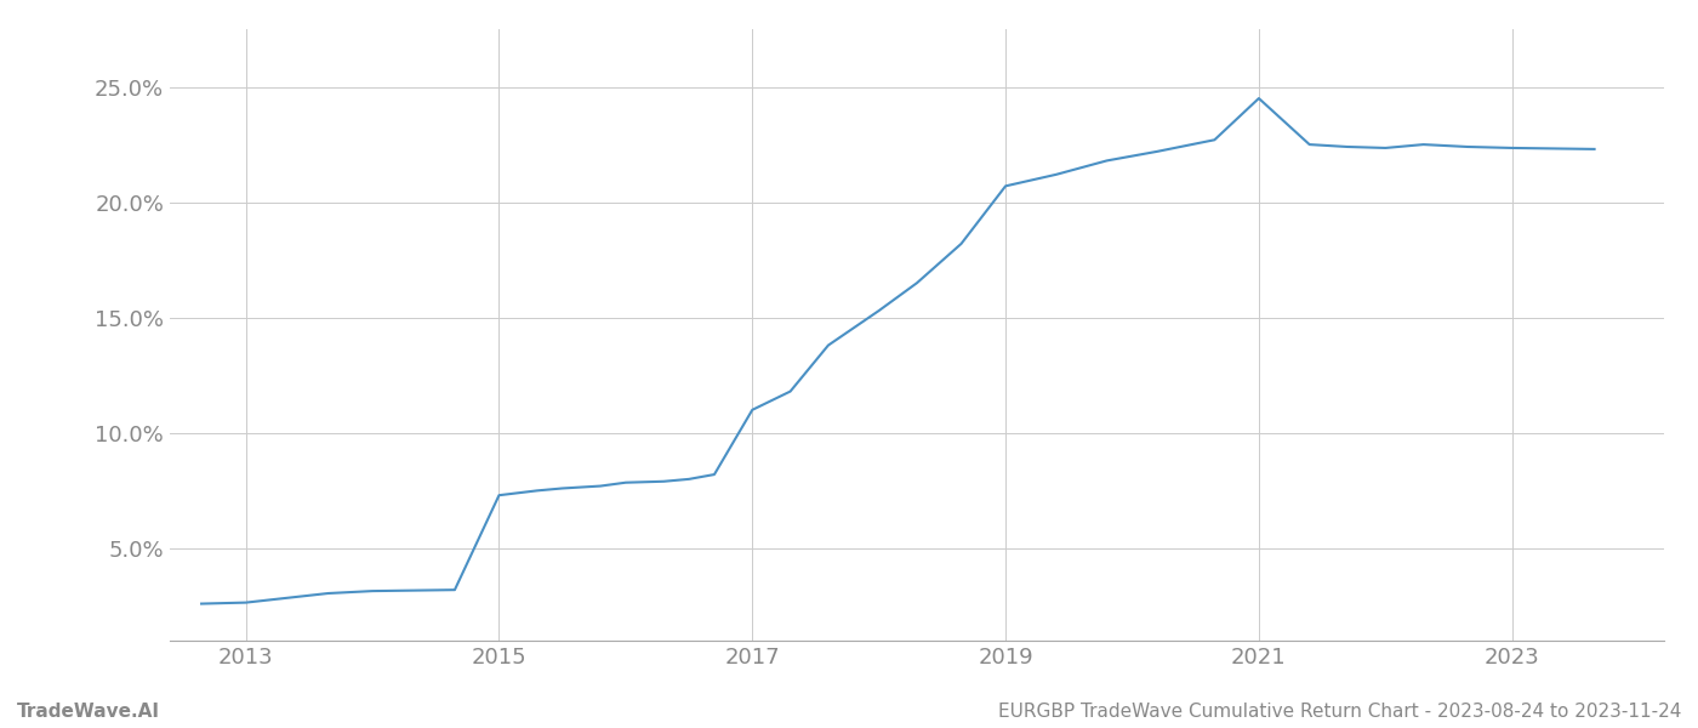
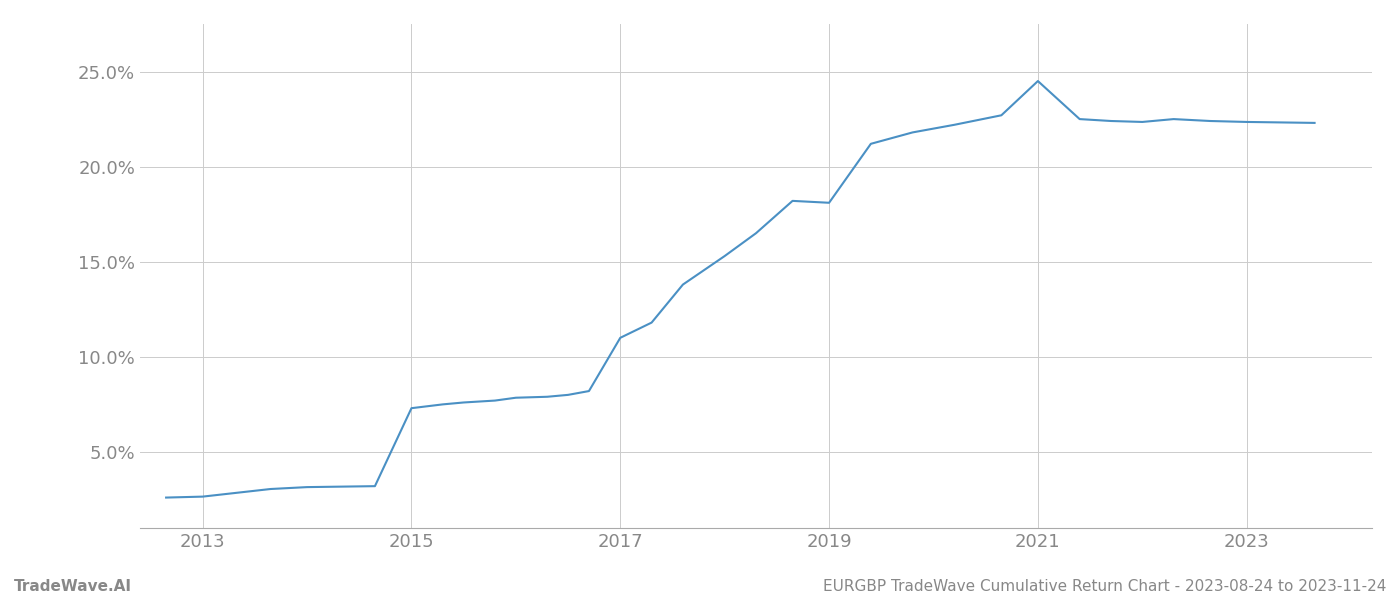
2019: 20.7% -> 18.1%
